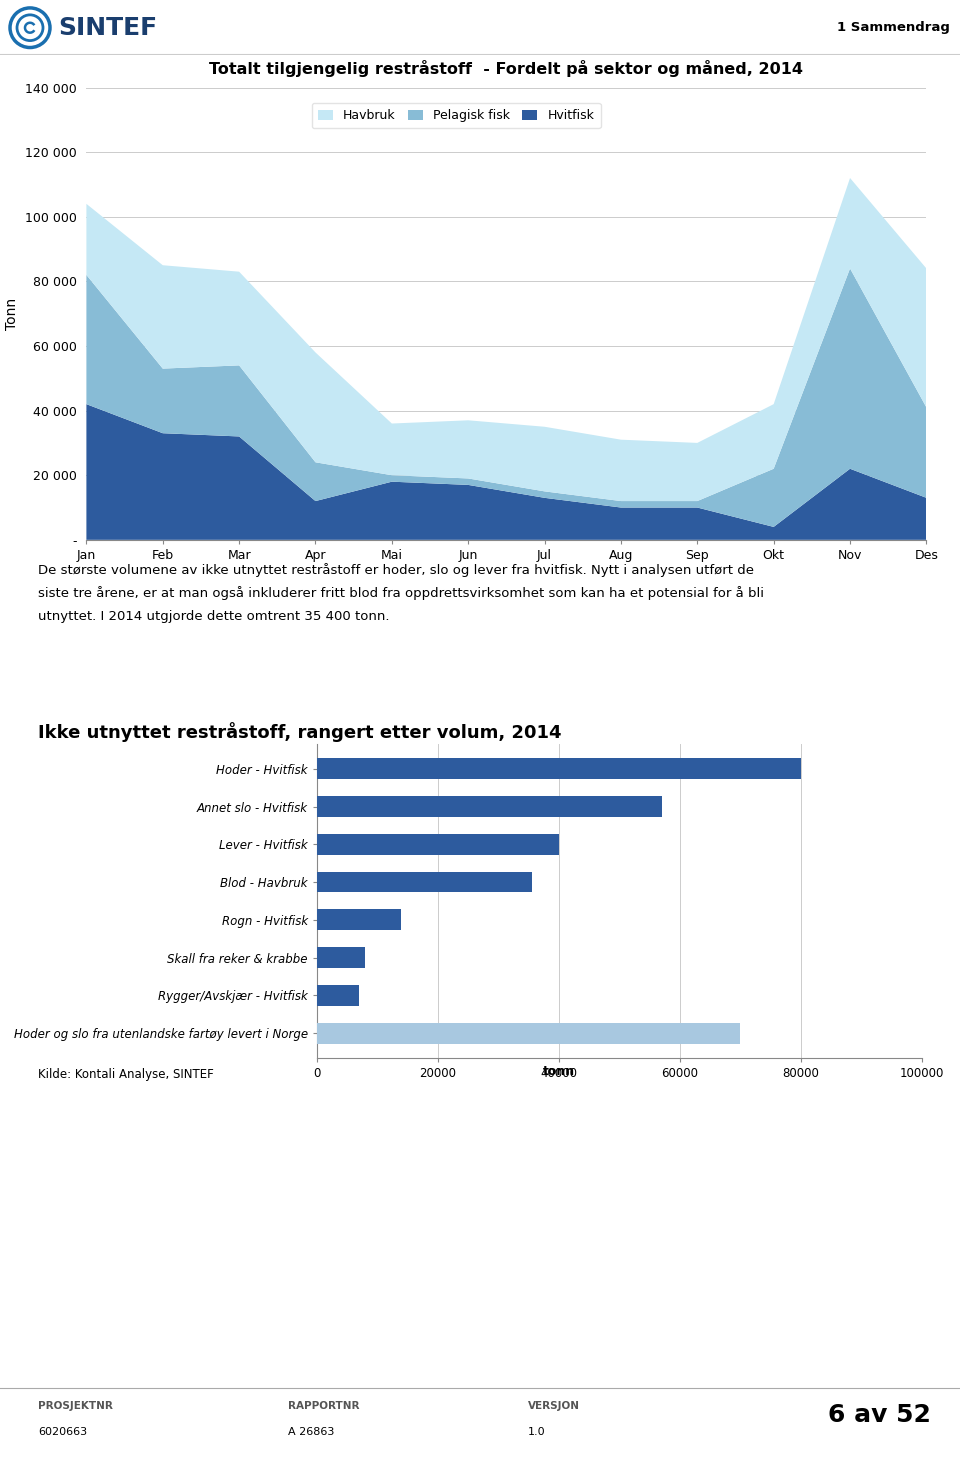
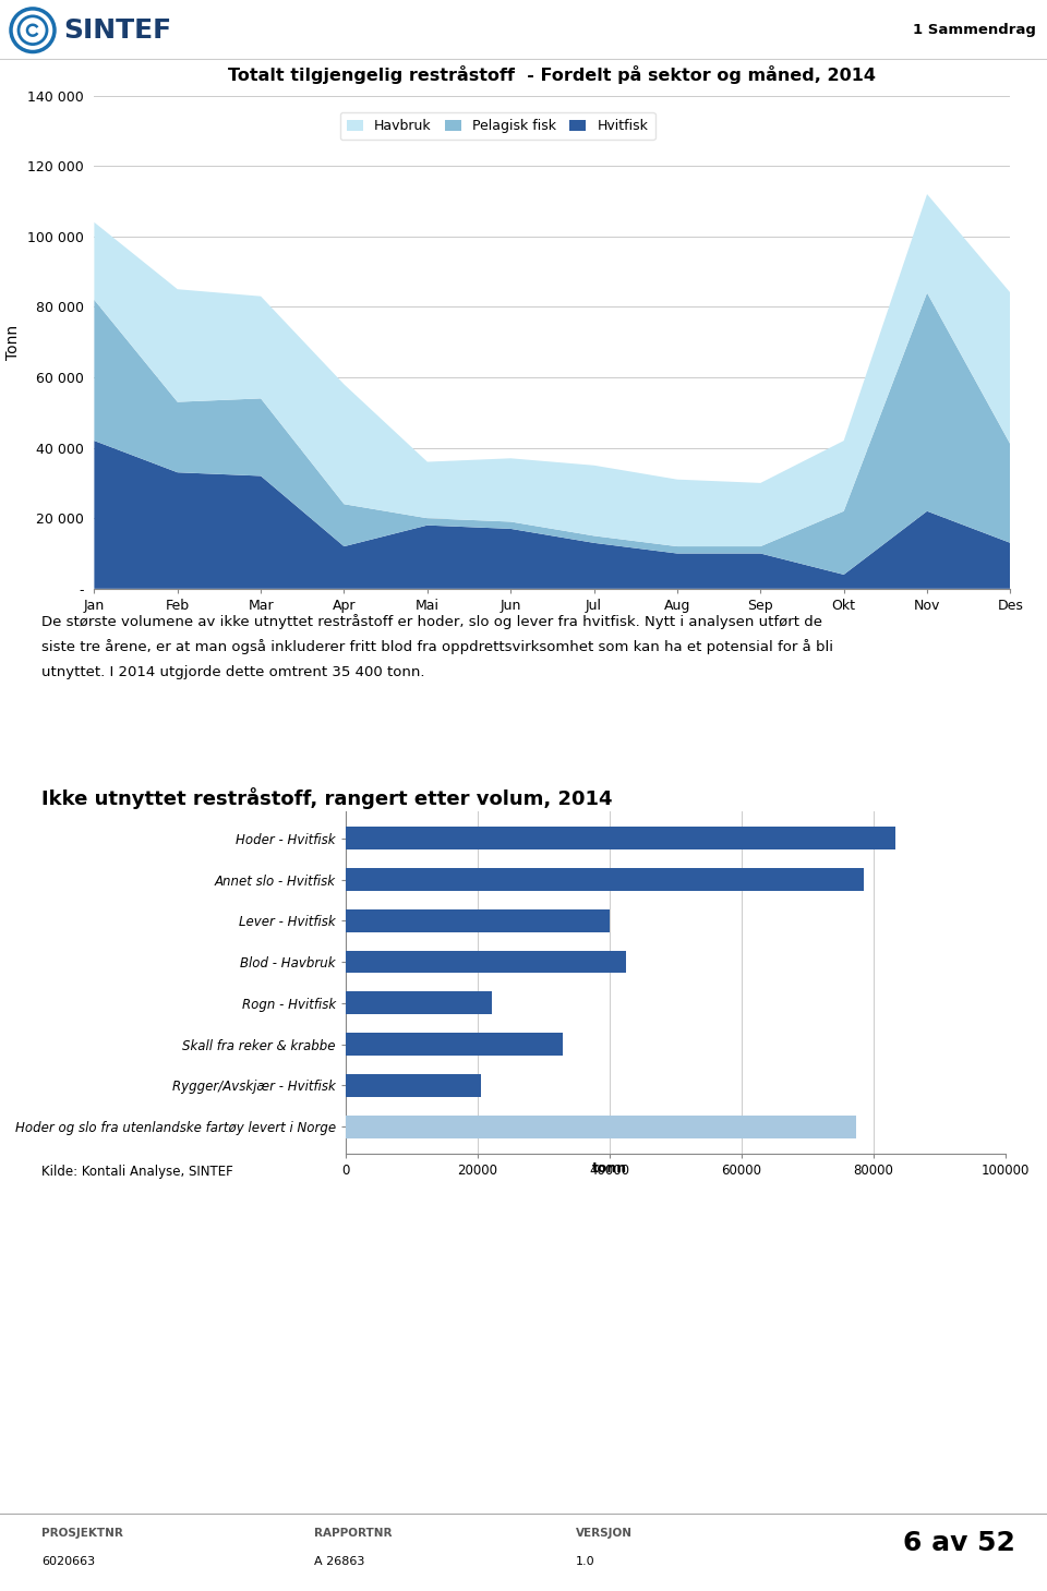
Hoder - Hvitfisk: 80000 -> 83400
Annet slo - Hvitfisk: 57000 -> 78600
Blod - Havbruk: 35500 -> 42600
Rogn - Hvitfisk: 14000 -> 22200
Skall fra reker & krabbe: 8000 -> 33000
Rygger/Avskjær - Hvitfisk: 7000 -> 20600
Hoder og slo fra utenlandske fartøy levert i Norge: 70000 -> 77400
